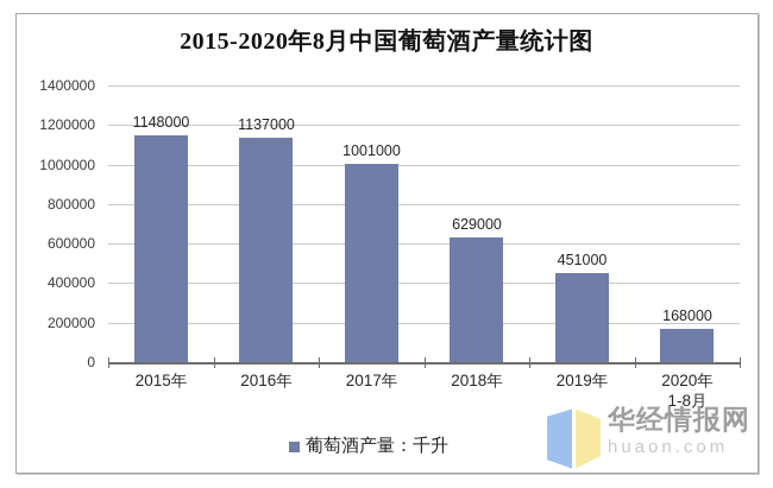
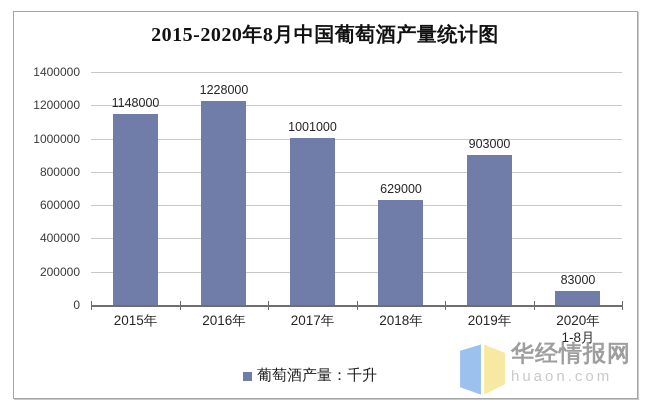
2016年: 1137000 -> 1228000
2019年: 451000 -> 903000
2020年 1-8月: 168000 -> 83000
